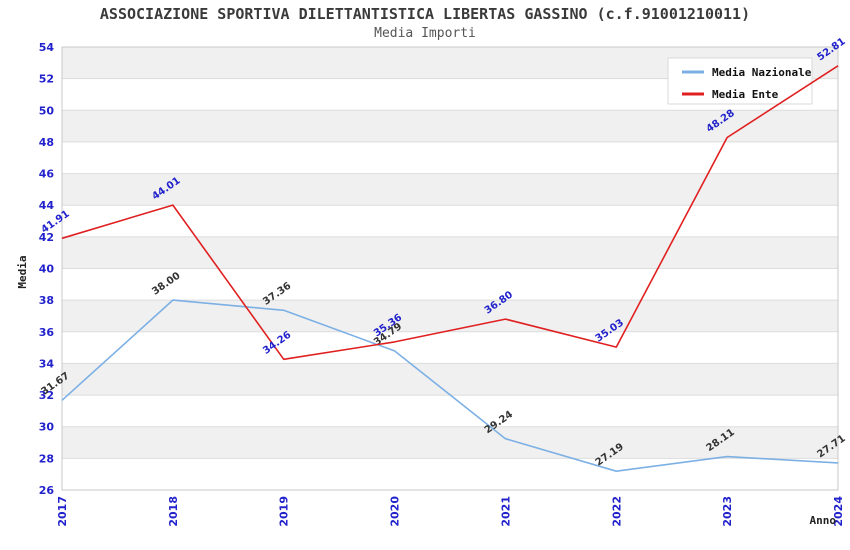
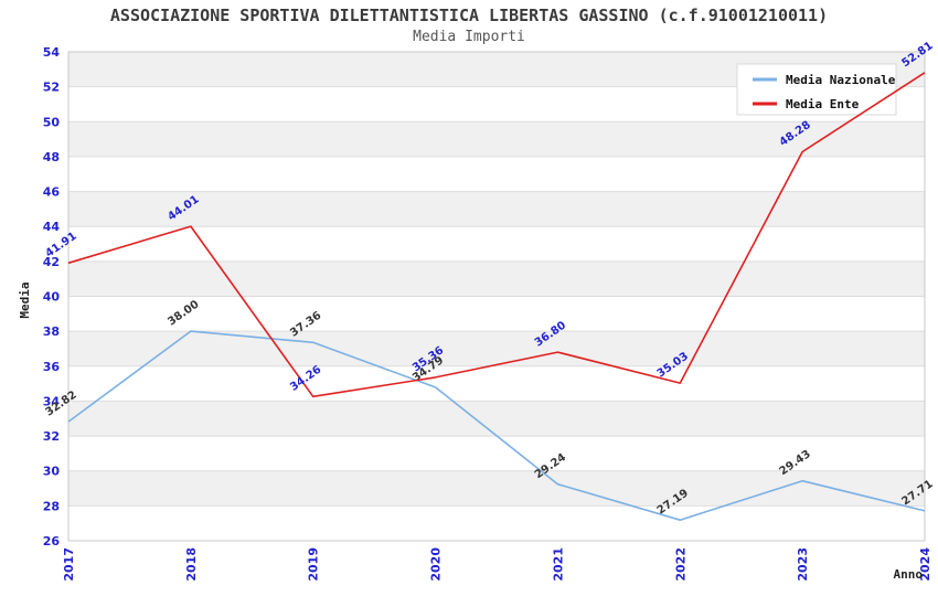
Media Nazionale/2017: 31.67 -> 32.82
Media Nazionale/2023: 28.11 -> 29.43
